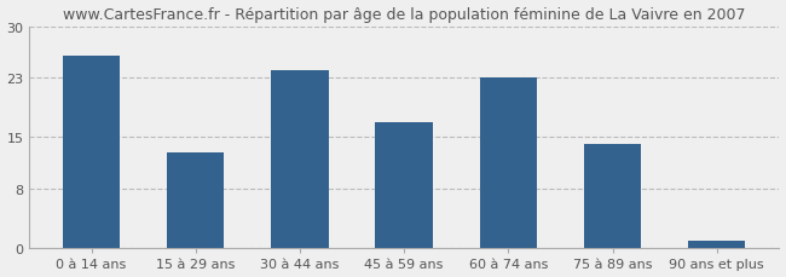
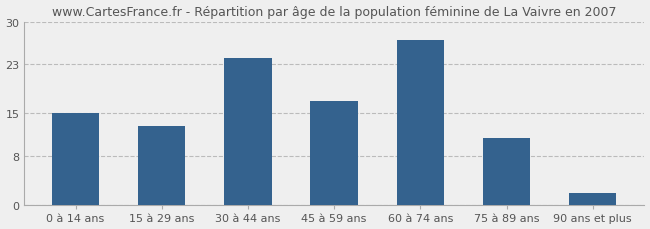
0 à 14 ans: 26 -> 15
60 à 74 ans: 23 -> 27
75 à 89 ans: 14 -> 11
90 ans et plus: 1 -> 2
